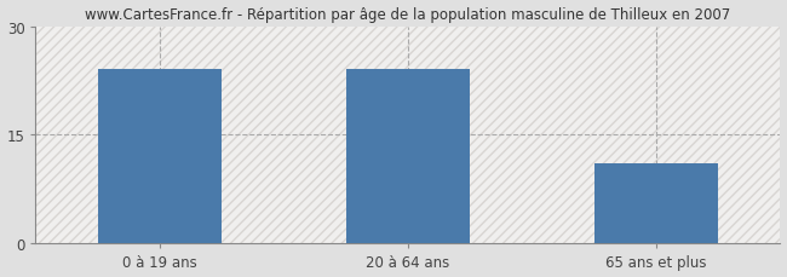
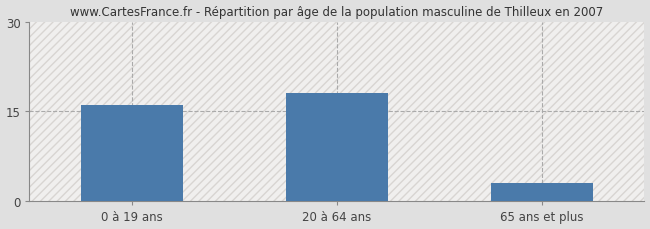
0 à 19 ans: 24 -> 16
20 à 64 ans: 24 -> 18
65 ans et plus: 11 -> 3
